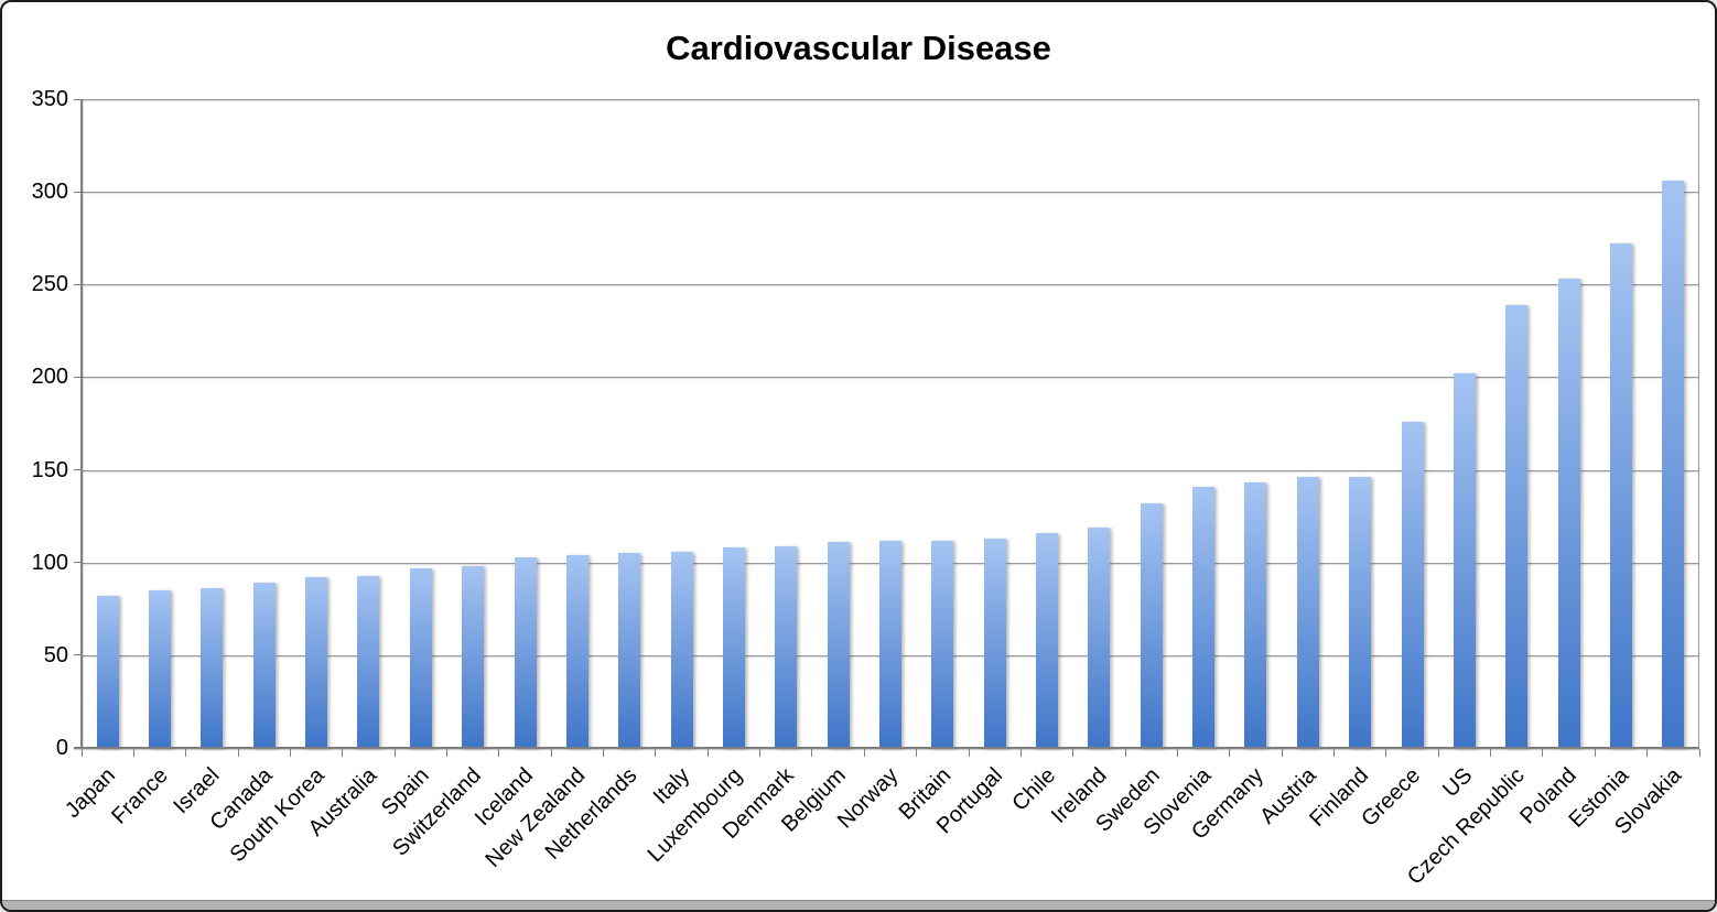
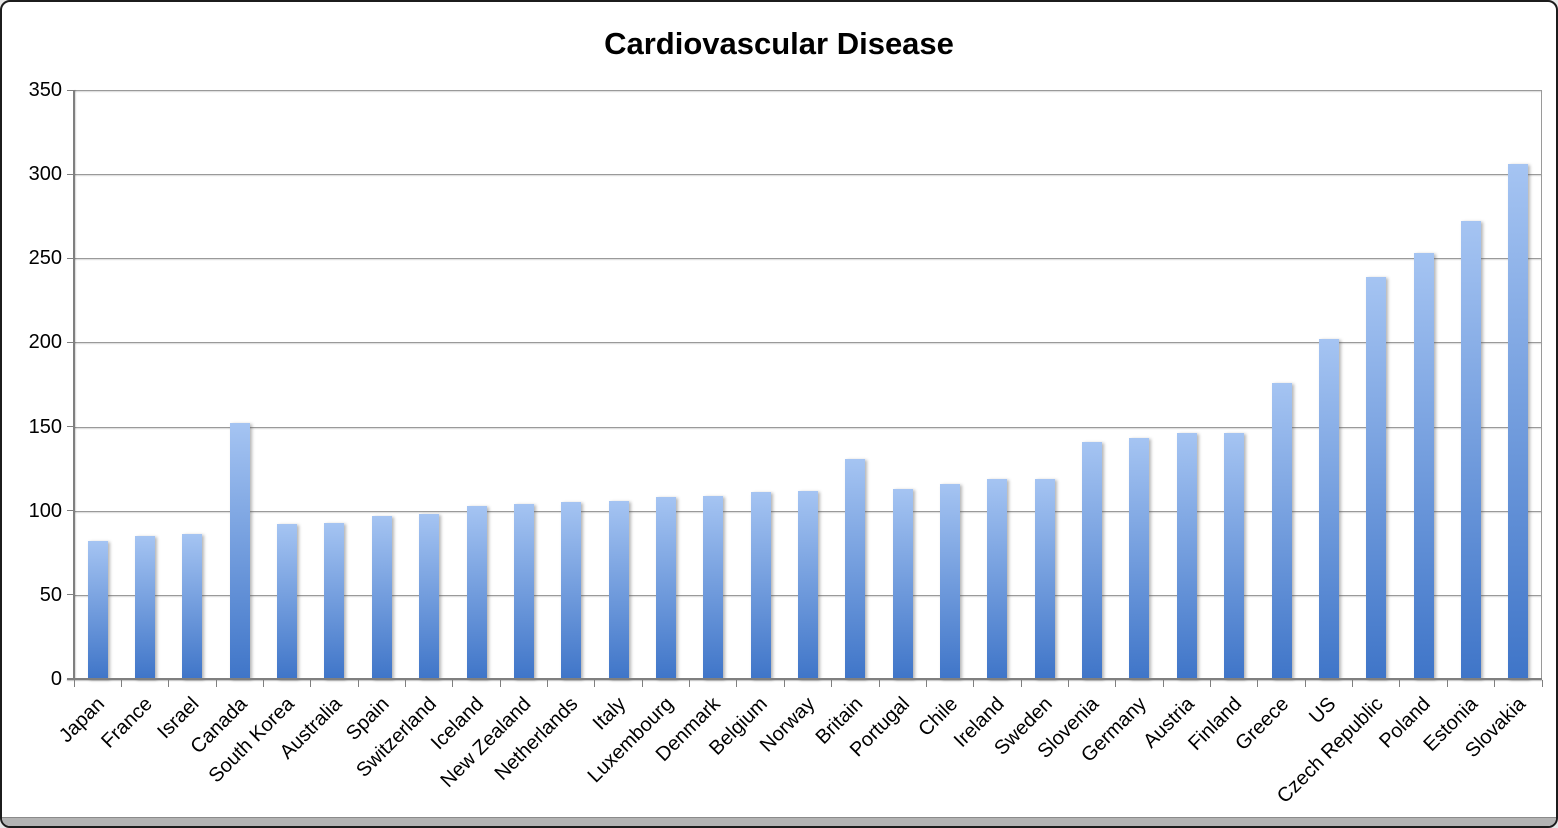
Canada: 89 -> 152
Britain: 112 -> 131
Sweden: 132 -> 119
